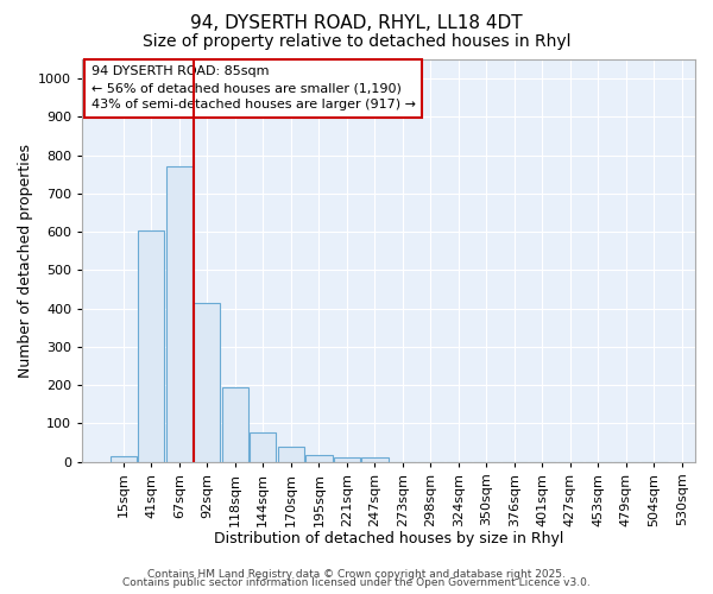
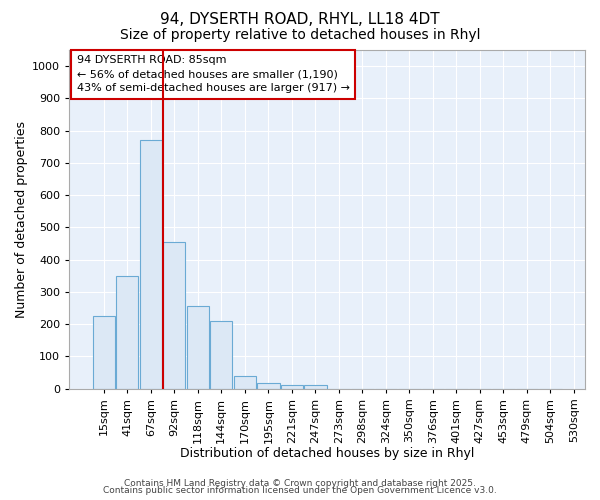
15sqm: 15 -> 225
41sqm: 605 -> 350
92sqm: 415 -> 455
118sqm: 195 -> 255
144sqm: 78 -> 210
